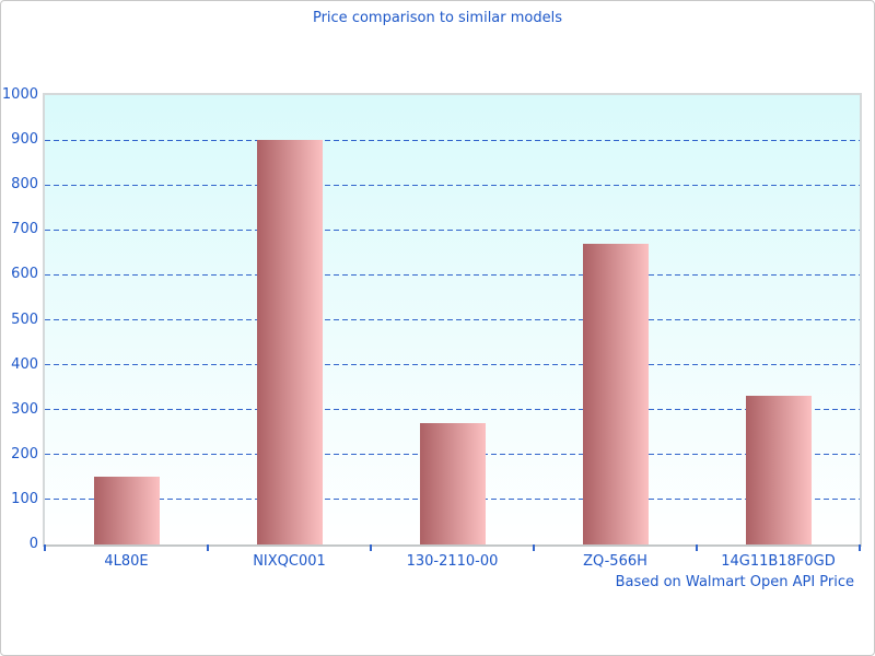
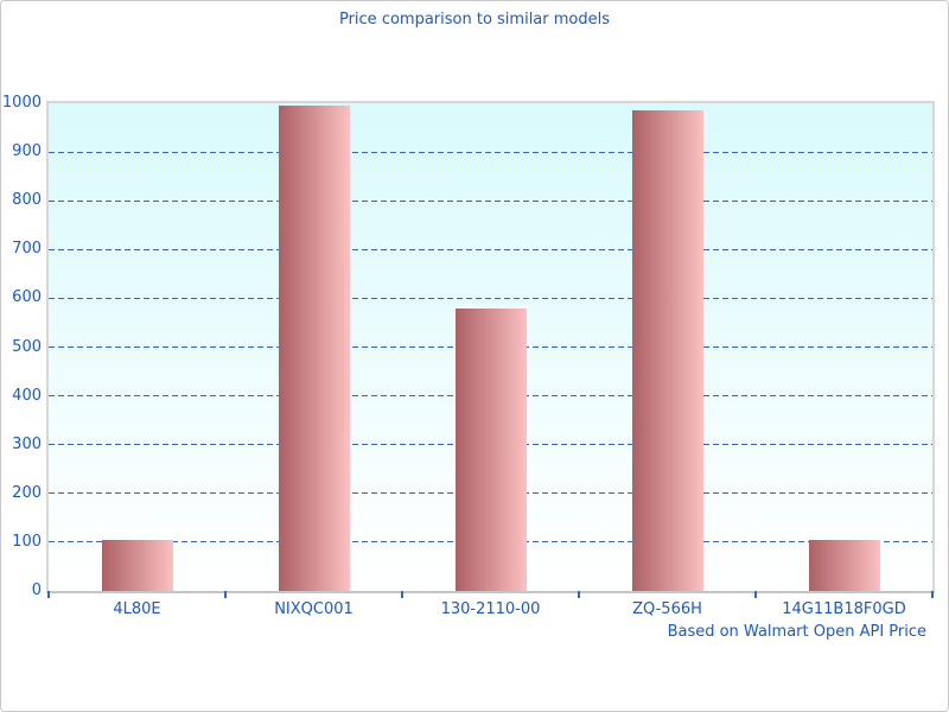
4L80E: 150 -> 100
NIXQC001: 900 -> 1000
130-2110-00: 270 -> 580
ZQ-566H: 670 -> 980
14G11B18F0GD: 330 -> 100
